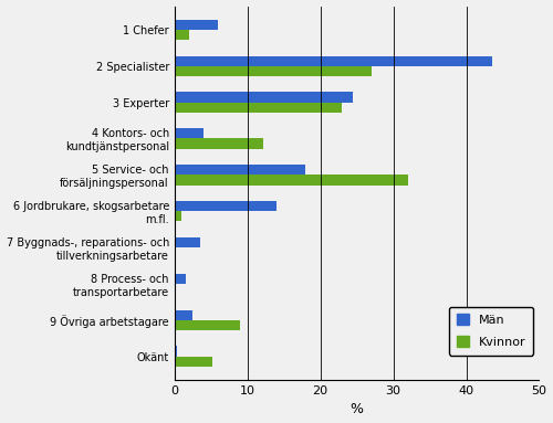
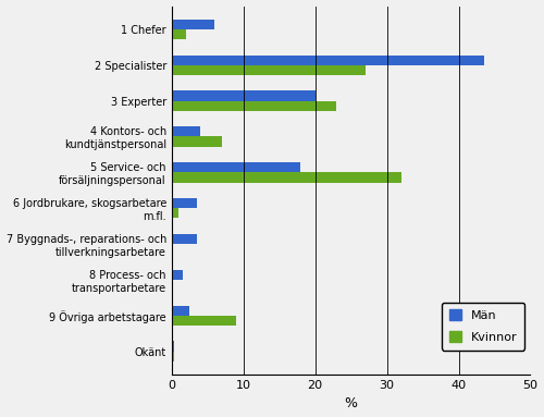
Män/3 Experter: 24.4 -> 20.0
Kvinnor/4 Kontors- och kundtjänstpersonal: 12.2 -> 7.0
Män/6 Jordbrukare, skogsarbetare m.fl.: 14.0 -> 3.5
Kvinnor/Okänt: 5.2 -> 0.3
